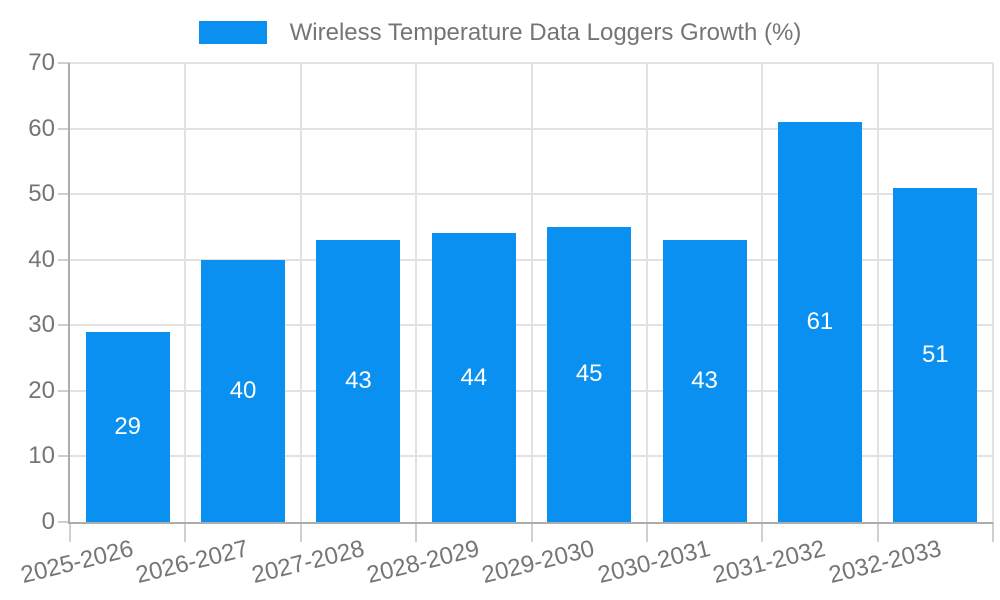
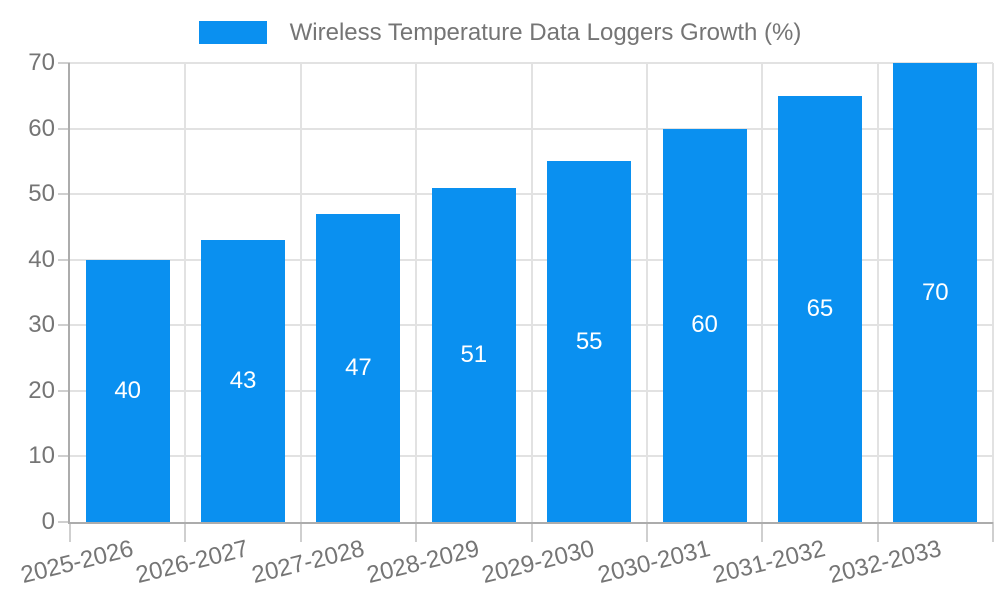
2025-2026: 29 -> 40
2026-2027: 40 -> 43
2027-2028: 43 -> 47
2028-2029: 44 -> 51
2029-2030: 45 -> 55
2030-2031: 43 -> 60
2031-2032: 61 -> 65
2032-2033: 51 -> 70
